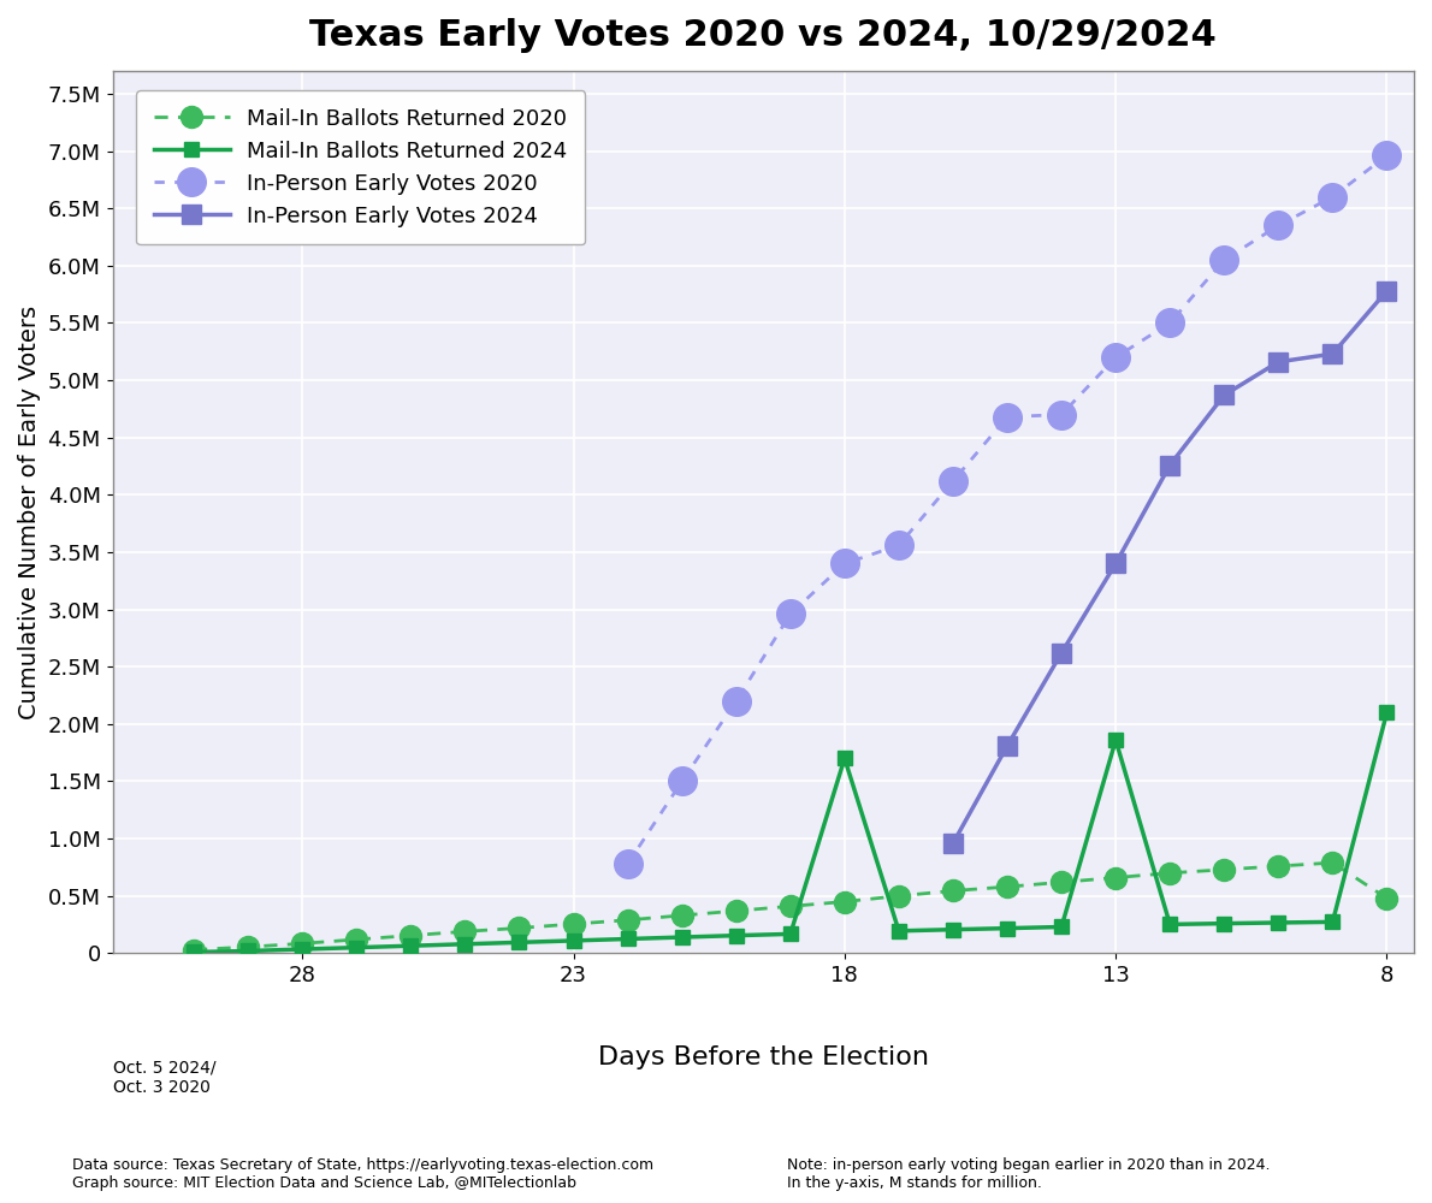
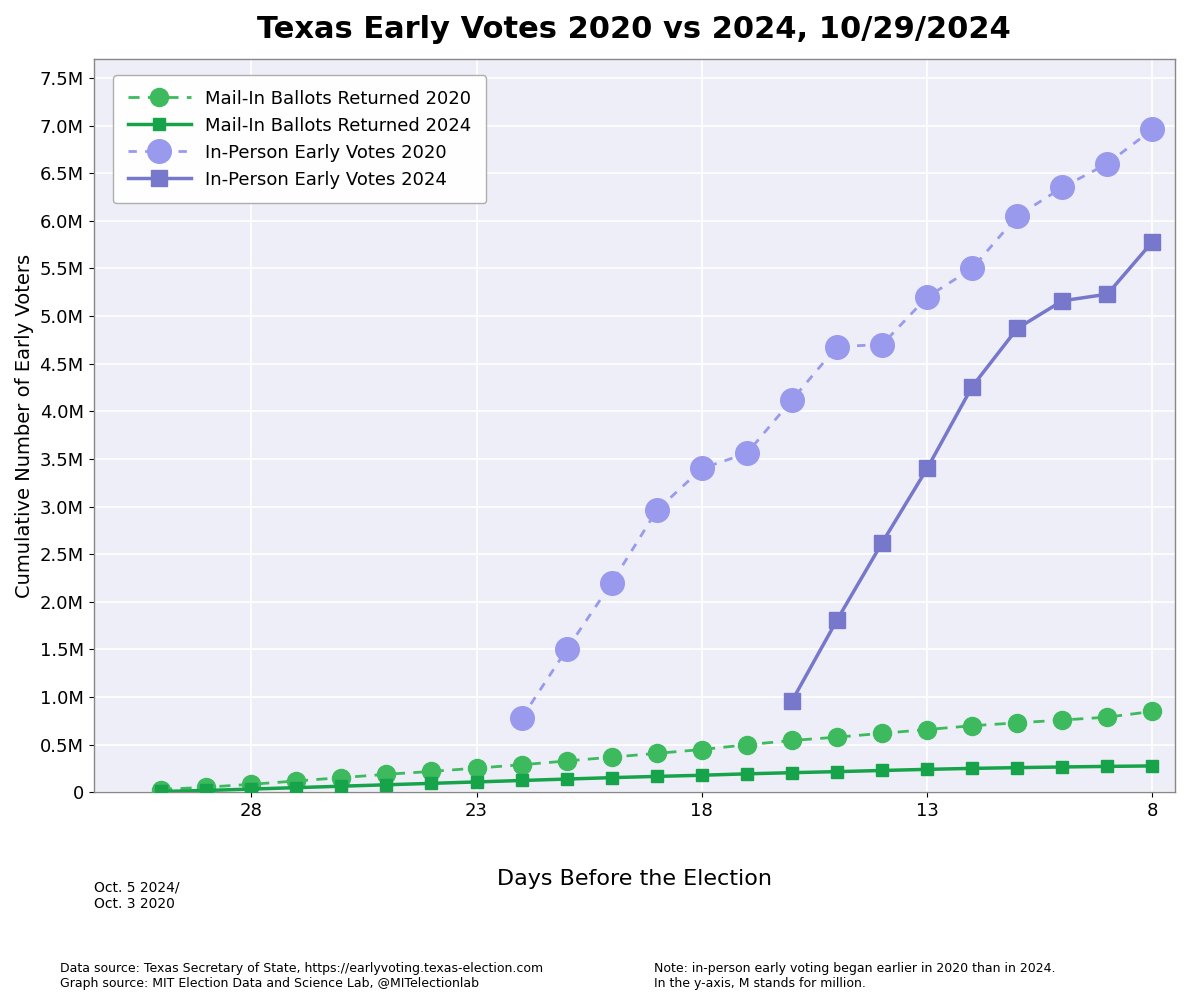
Mail-In Ballots Returned 2024/18: 1.70M -> 0.18M
Mail-In Ballots Returned 2024/13: 1.86M -> 0.24M
Mail-In Ballots Returned 2020/8: 0.48M -> 0.85M
Mail-In Ballots Returned 2024/8: 2.10M -> 0.28M
